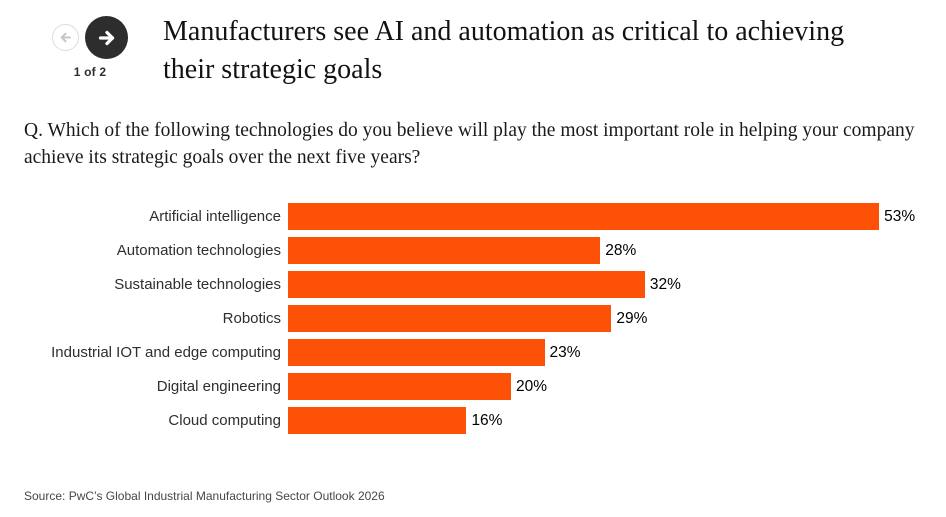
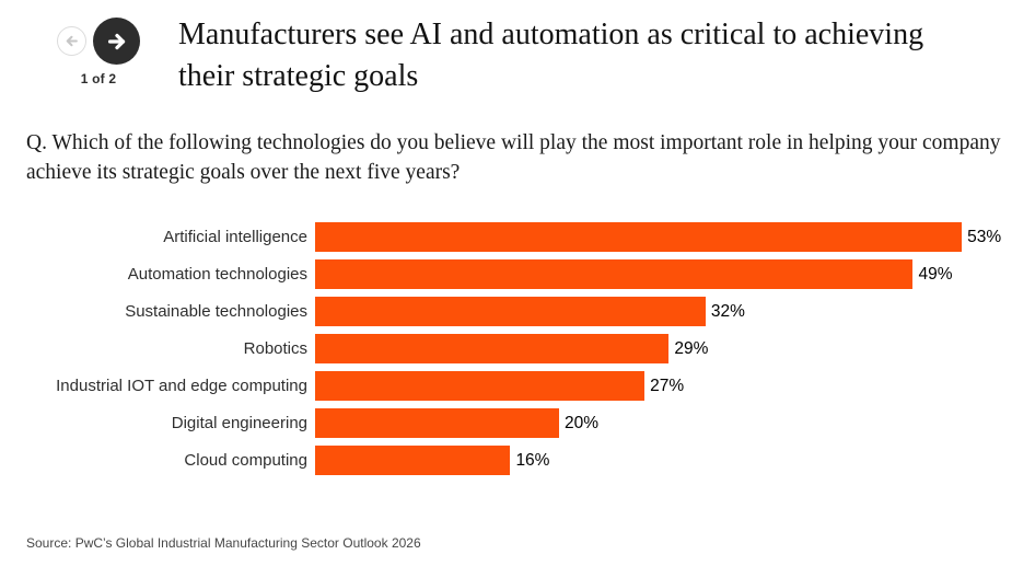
Automation technologies: 28% -> 49%
Industrial IOT and edge computing: 23% -> 27%
